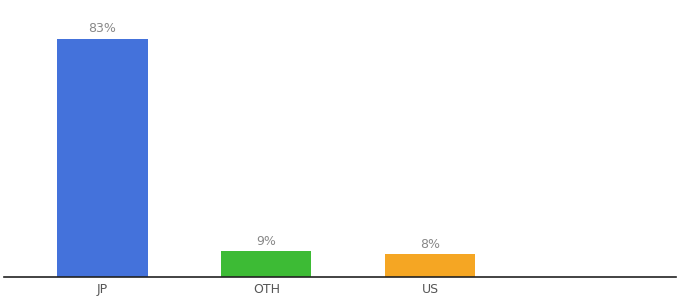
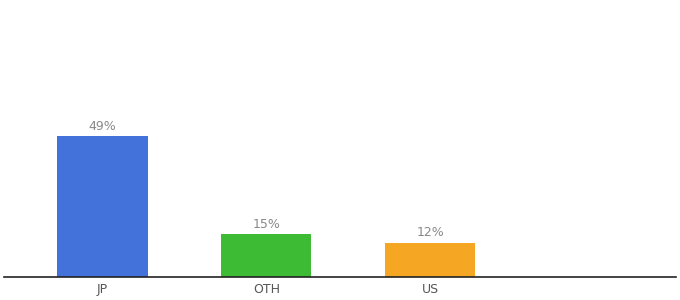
JP: 83% -> 49%
OTH: 9% -> 15%
US: 8% -> 12%
